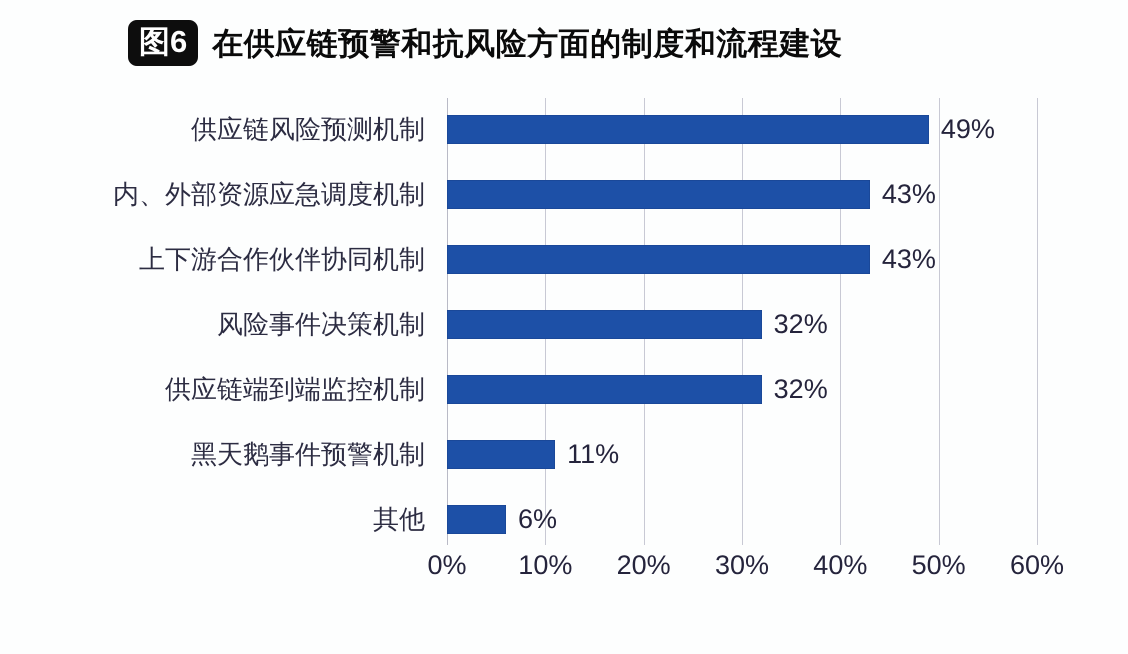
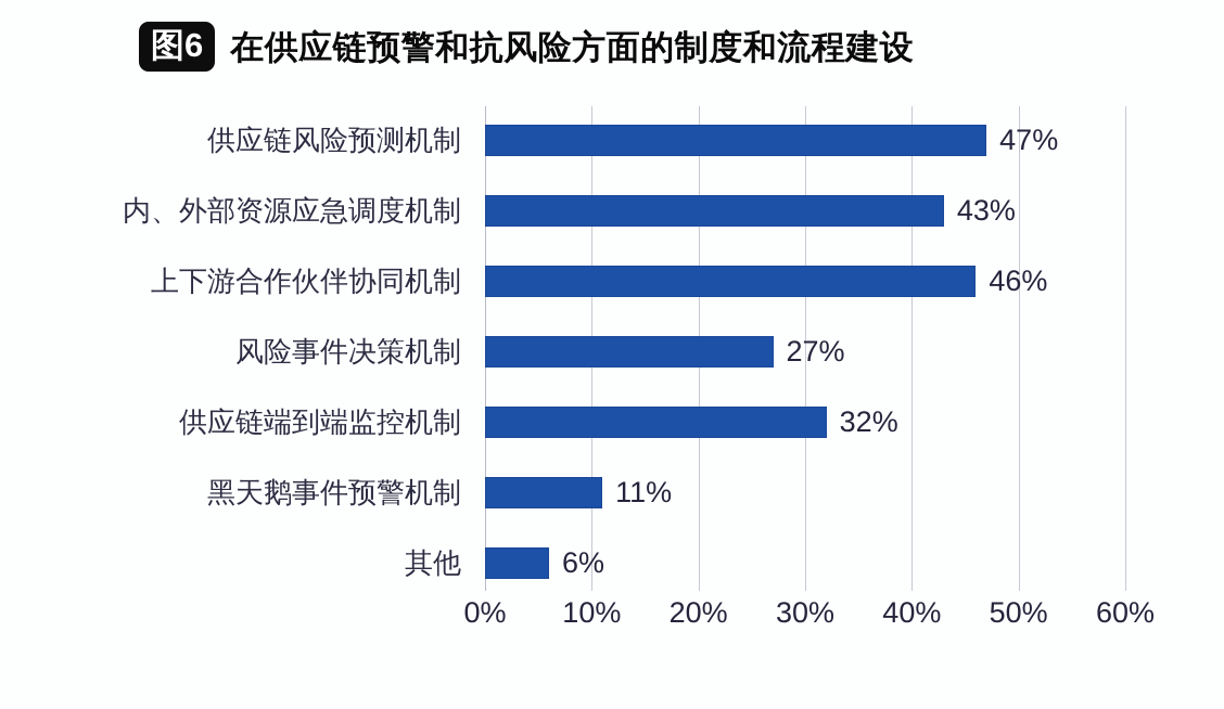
供应链风险预测机制: 49% -> 47%
上下游合作伙伴协同机制: 43% -> 46%
风险事件决策机制: 32% -> 27%
